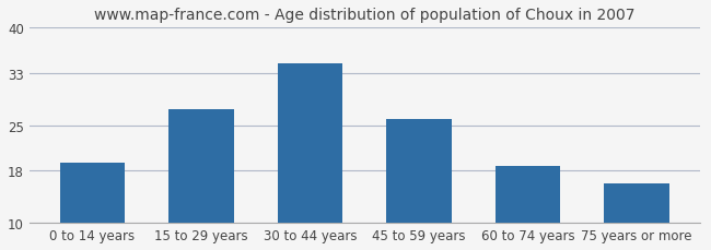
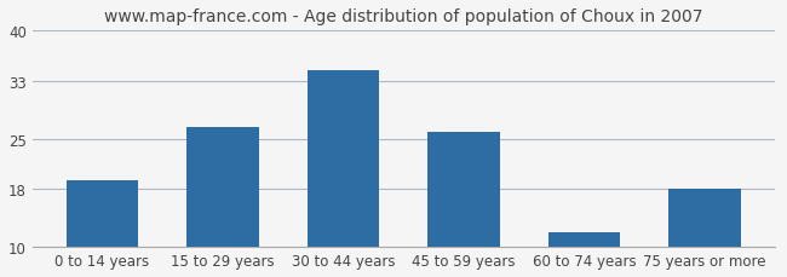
15 to 29 years: 27.5 -> 26.6
60 to 74 years: 18.7 -> 12.0
75 years or more: 16.0 -> 18.0
